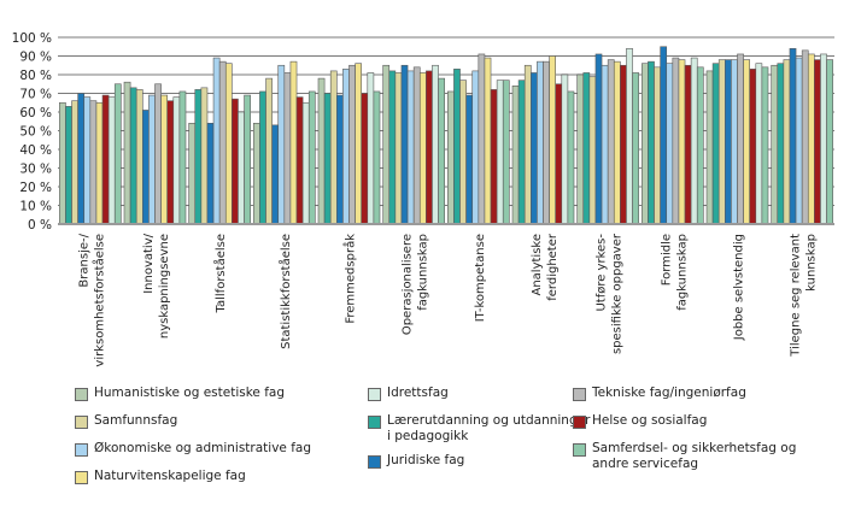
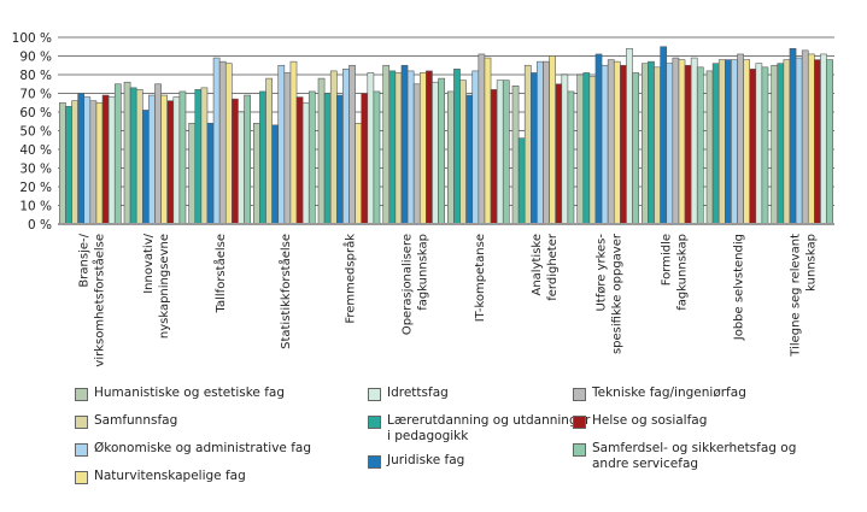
Naturvitenskapelige fag/Fremmedspråk: 86% -> 54%
Tekniske fag/ingeniørfag/Operasjonalisere fagkunnskap: 84% -> 75%
Idrettsfag/Operasjonalisere fagkunnskap: 85% -> 76%
Lærerutdanning og utdanninger i pedagogikk/Analytiske ferdigheter: 77% -> 46%
